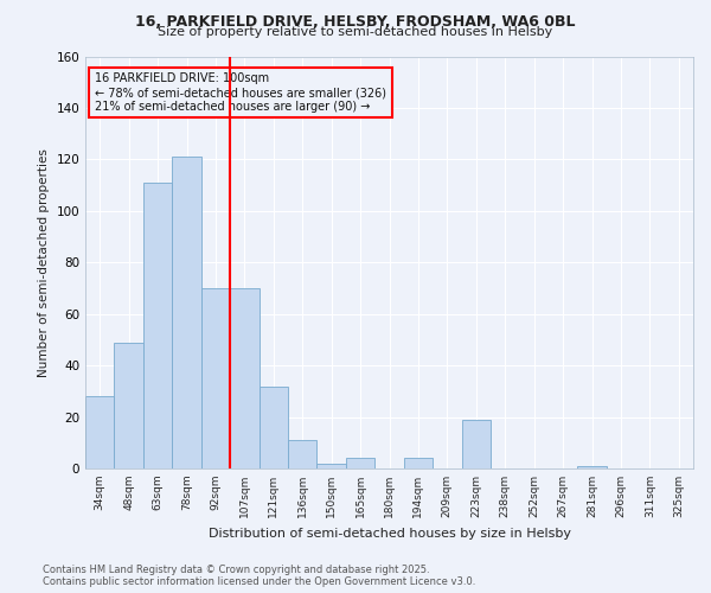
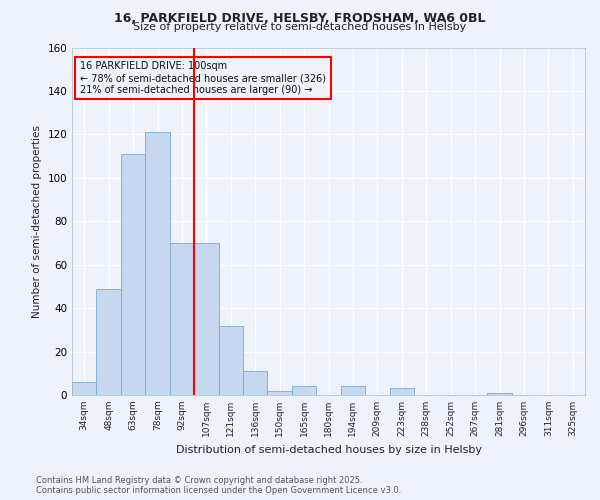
34sqm: 28 -> 6
223sqm: 19 -> 3
